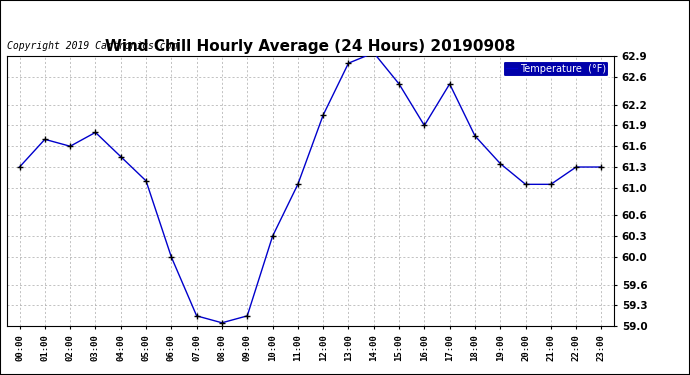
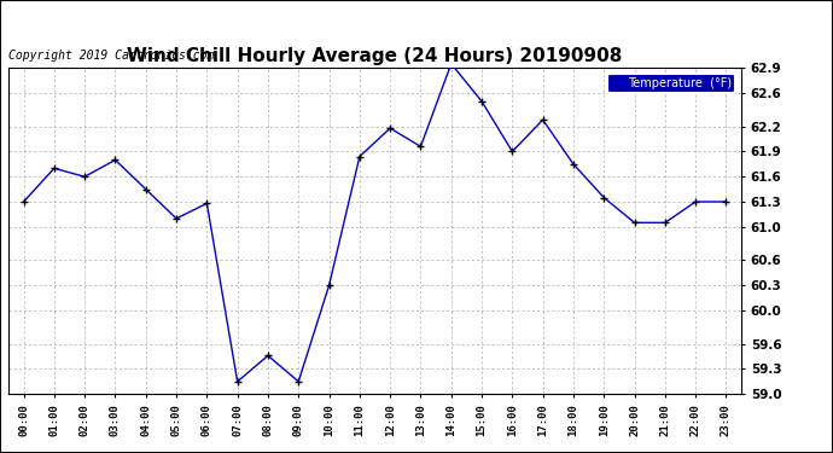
06:00: 60.00 -> 61.28
08:00: 59.05 -> 59.46
11:00: 61.05 -> 61.84
12:00: 62.05 -> 62.18
13:00: 62.80 -> 61.96
17:00: 62.50 -> 62.28
